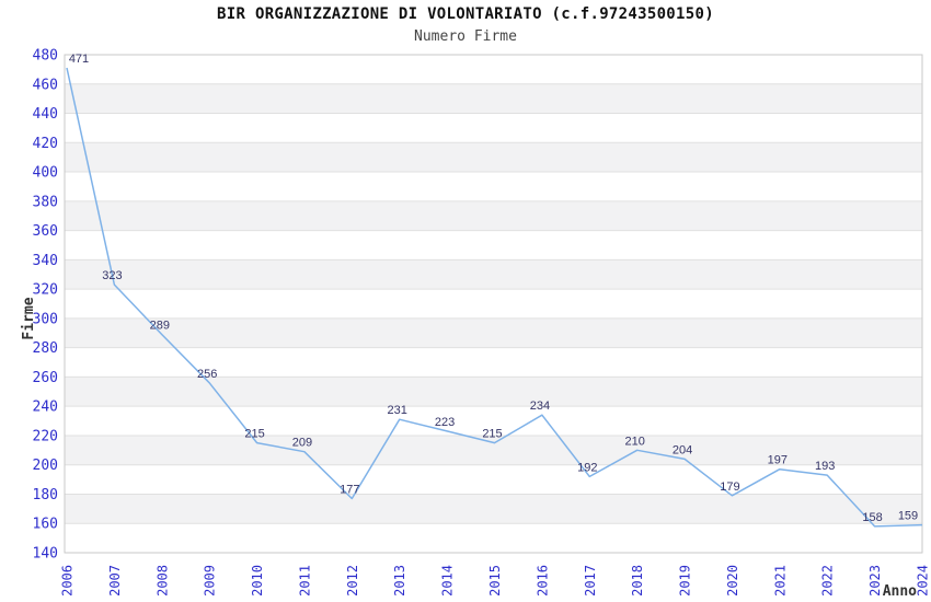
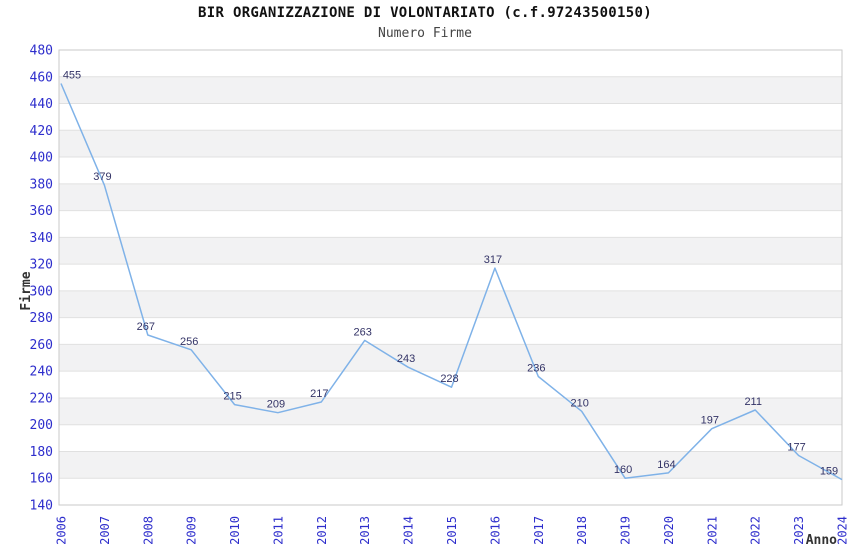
2006: 471 -> 455
2007: 323 -> 379
2008: 289 -> 267
2012: 177 -> 217
2013: 231 -> 263
2014: 223 -> 243
2015: 215 -> 228
2016: 234 -> 317
2017: 192 -> 236
2019: 204 -> 160
2020: 179 -> 164
2022: 193 -> 211
2023: 158 -> 177
